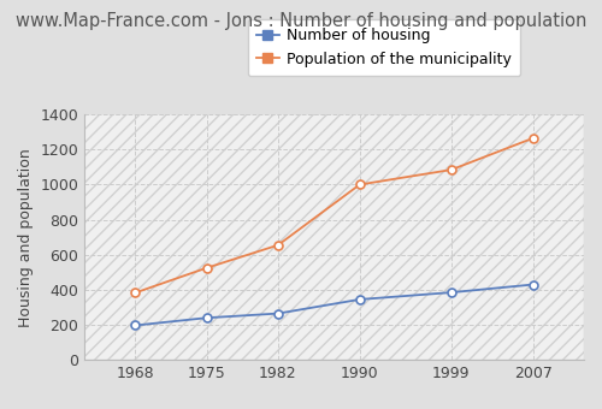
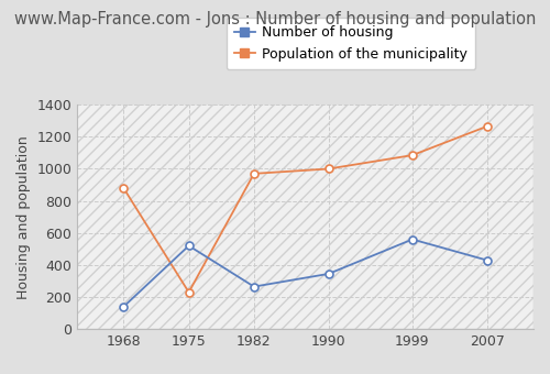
Number of housing/1968: 200 -> 140
Population of the municipality/1968: 380 -> 880
Number of housing/1975: 240 -> 520
Population of the municipality/1975: 520 -> 230
Population of the municipality/1982: 660 -> 970
Number of housing/1999: 380 -> 560
